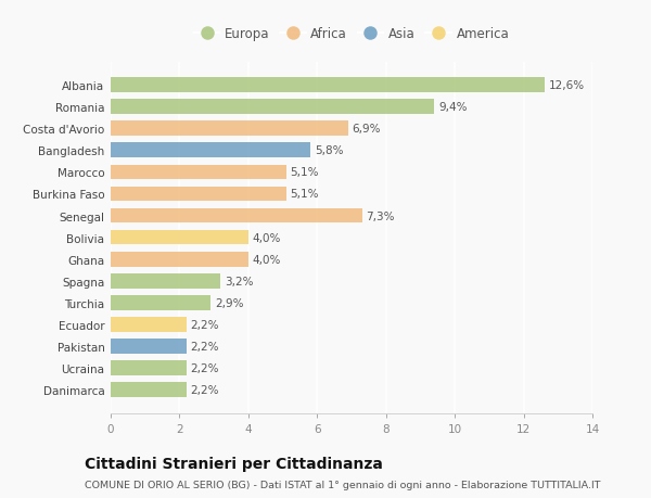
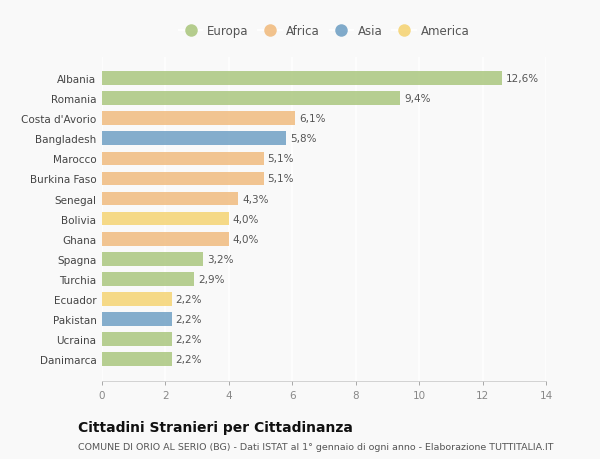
Costa d'Avorio: 6,9% -> 6,1%
Senegal: 7,3% -> 4,3%
